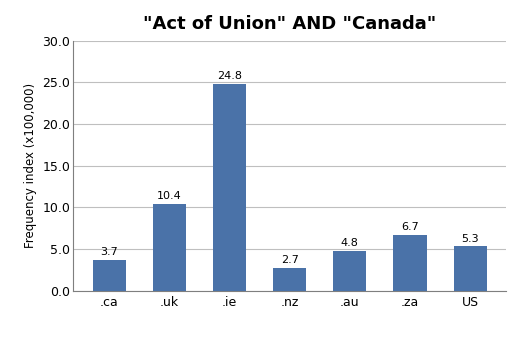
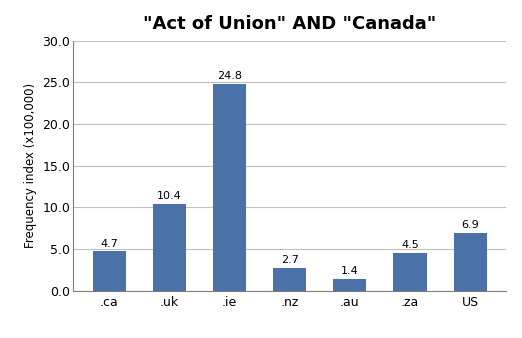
.ca: 3.7 -> 4.7
.au: 4.8 -> 1.4
.za: 6.7 -> 4.5
US: 5.3 -> 6.9
